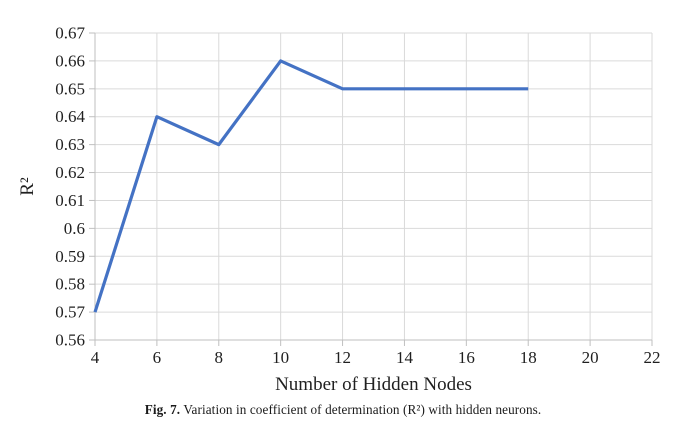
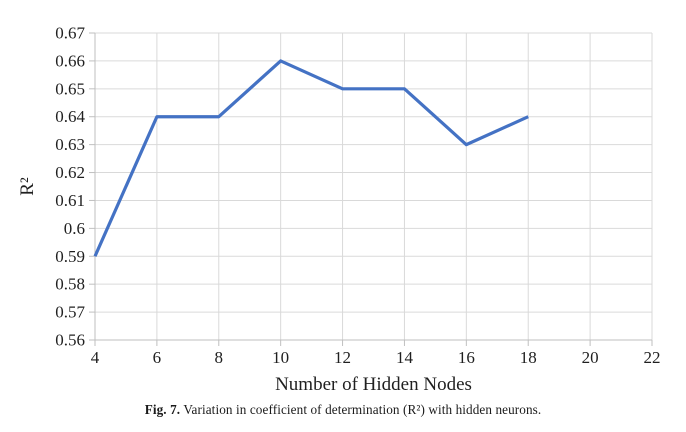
4: 0.57 -> 0.59
8: 0.63 -> 0.64
16: 0.65 -> 0.63
18: 0.65 -> 0.64
